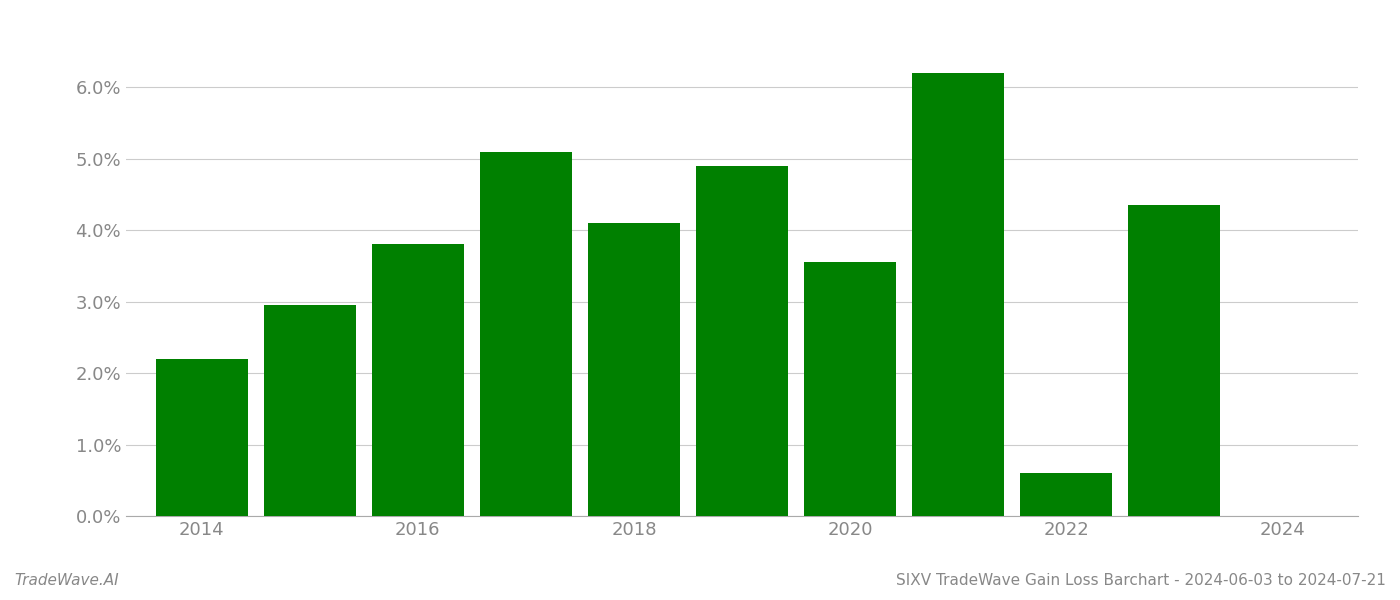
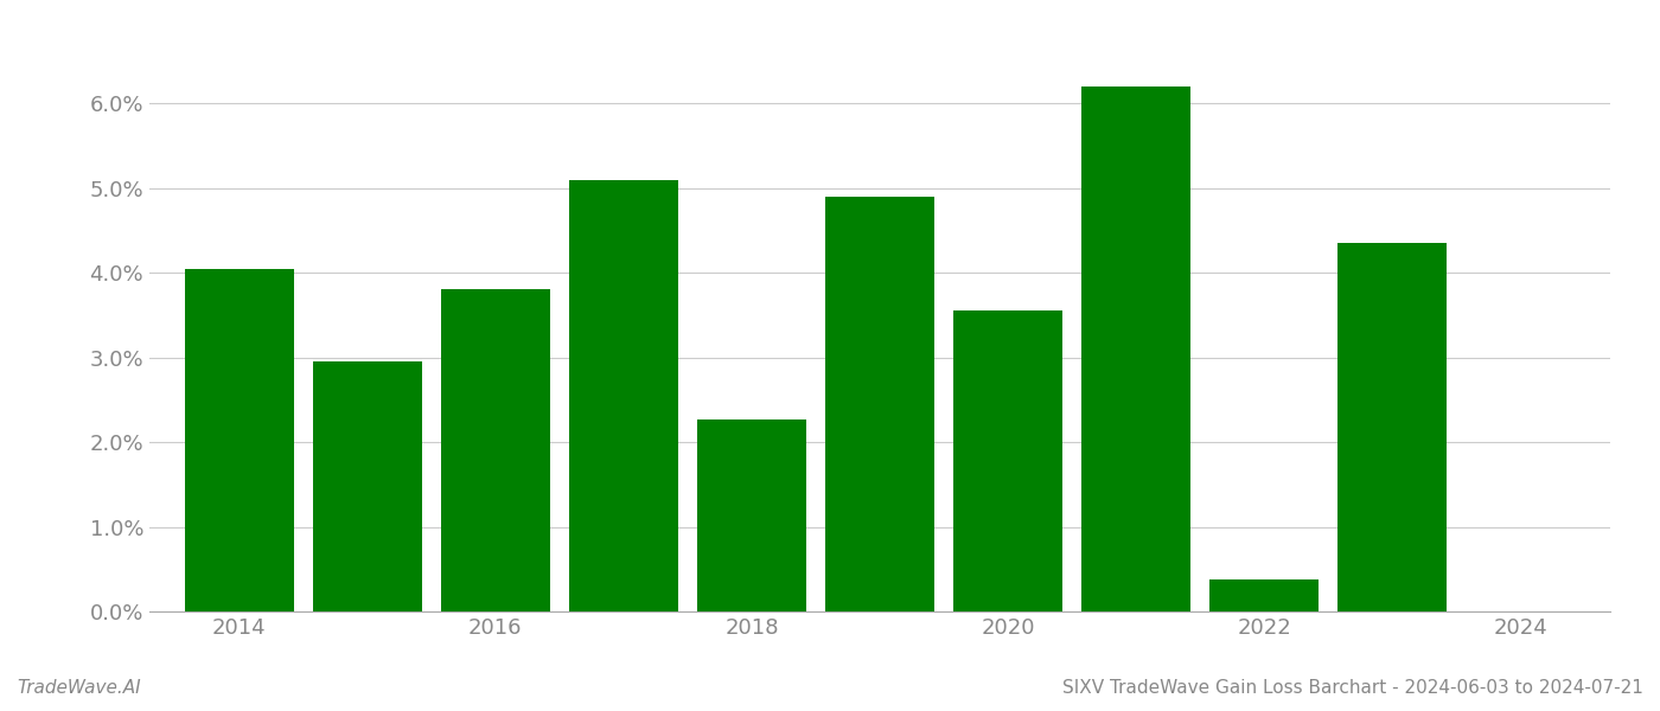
2014: 2.20% -> 4.04%
2018: 4.10% -> 2.26%
2022: 0.60% -> 0.38%
